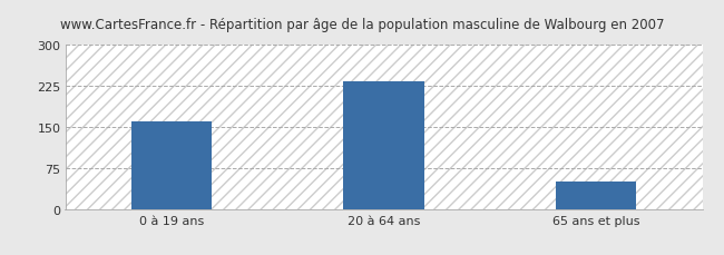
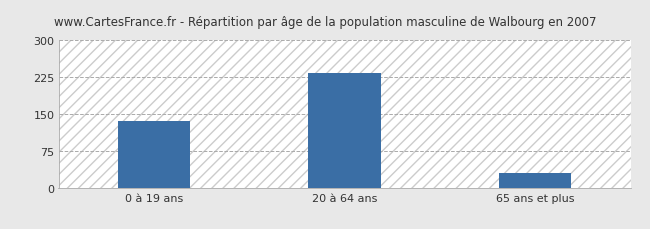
0 à 19 ans: 160 -> 136
65 ans et plus: 50 -> 30
